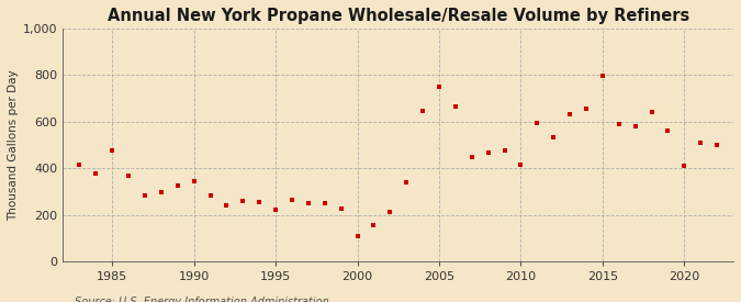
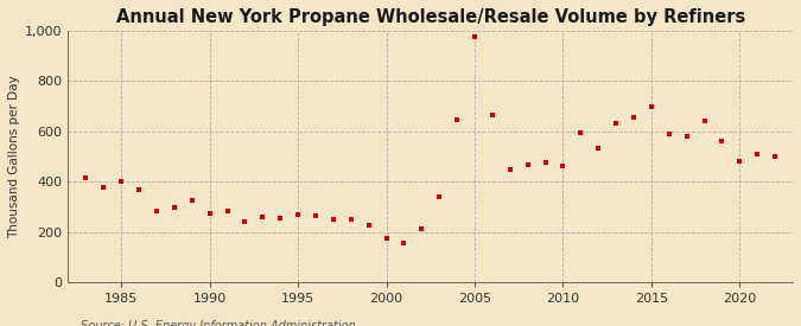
1985: 475 -> 400
1990: 345 -> 275
1995: 220 -> 270
2000: 110 -> 175
2005: 750 -> 975
2010: 415 -> 460
2015: 795 -> 700
2020: 410 -> 480
